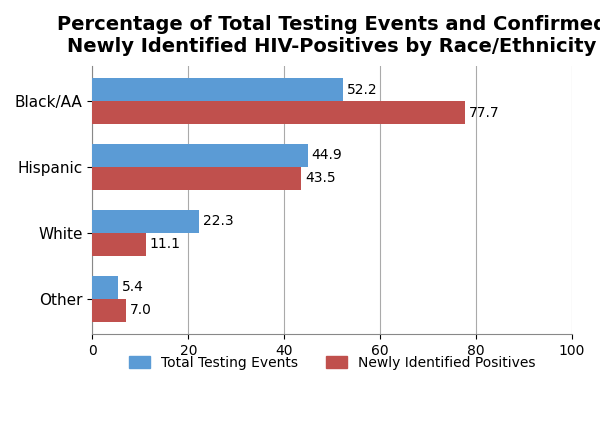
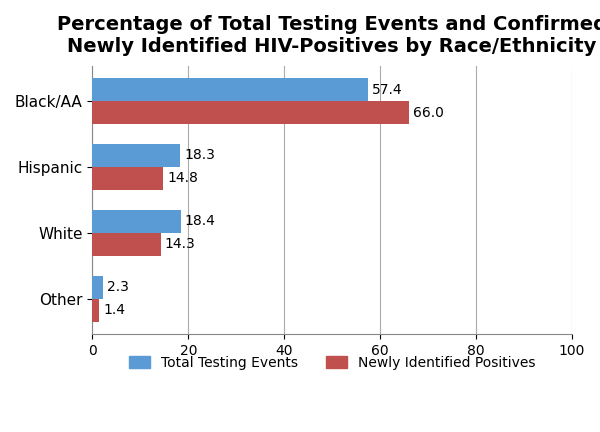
Total Testing Events/Black/AA: 52.2 -> 57.4
Newly Identified Positives/Black/AA: 77.7 -> 66.0
Total Testing Events/Hispanic: 44.9 -> 18.3
Newly Identified Positives/Hispanic: 43.5 -> 14.8
Total Testing Events/White: 22.3 -> 18.4
Newly Identified Positives/White: 11.1 -> 14.3
Total Testing Events/Other: 5.4 -> 2.3
Newly Identified Positives/Other: 7.0 -> 1.4
